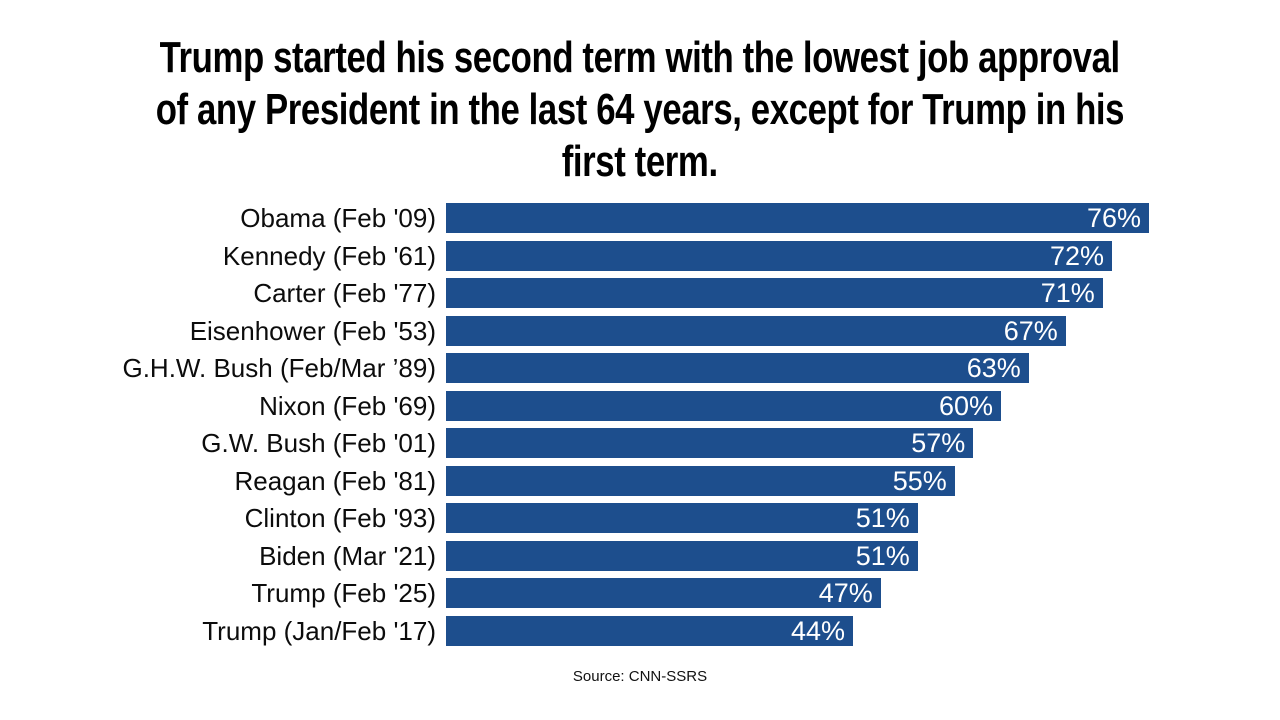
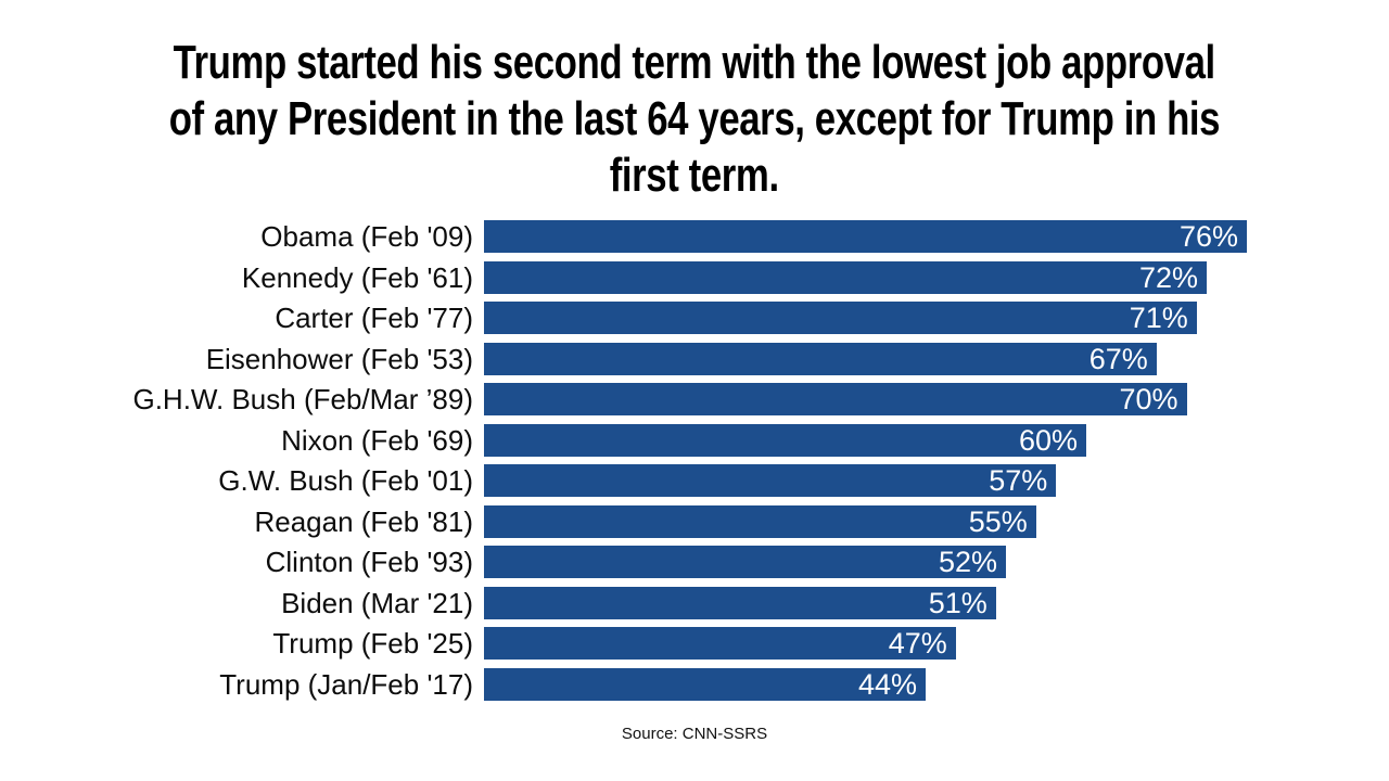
G.H.W. Bush (Feb/Mar ’89): 63% -> 70%
Clinton (Feb '93): 51% -> 52%
